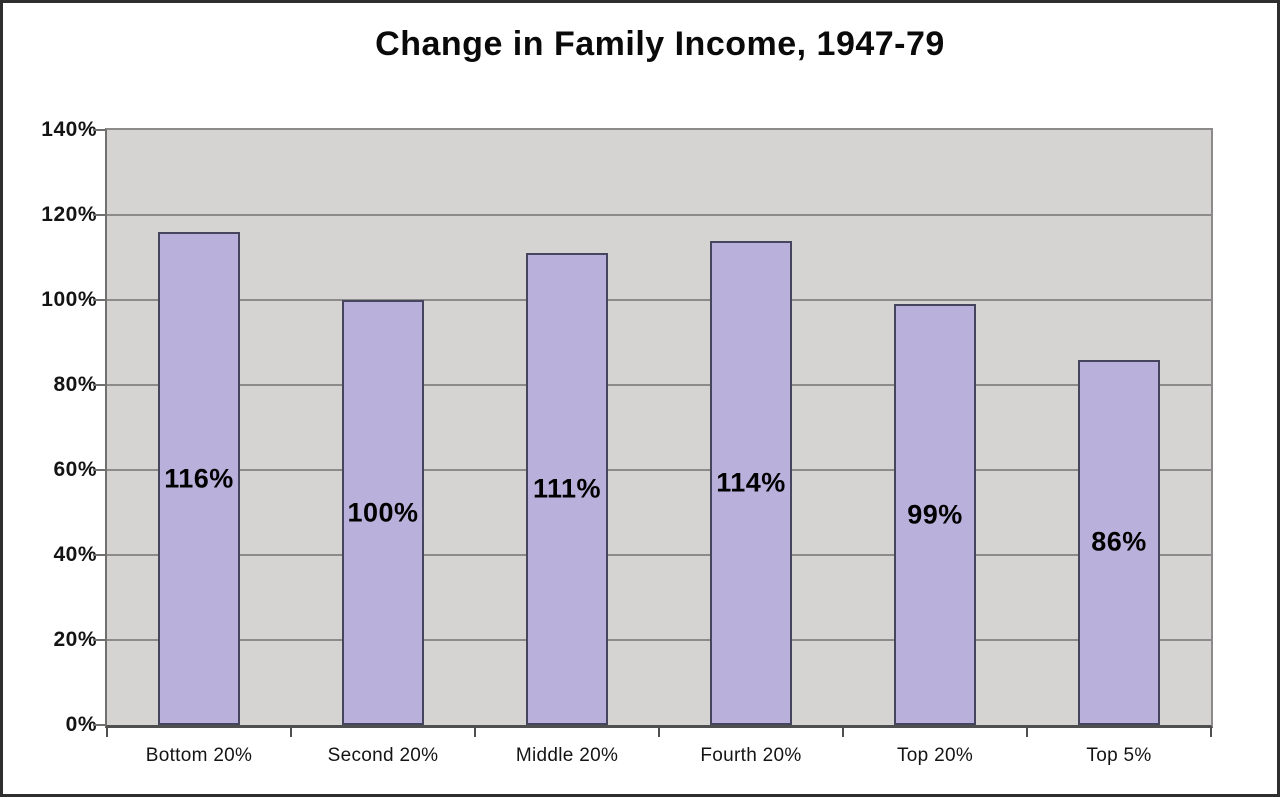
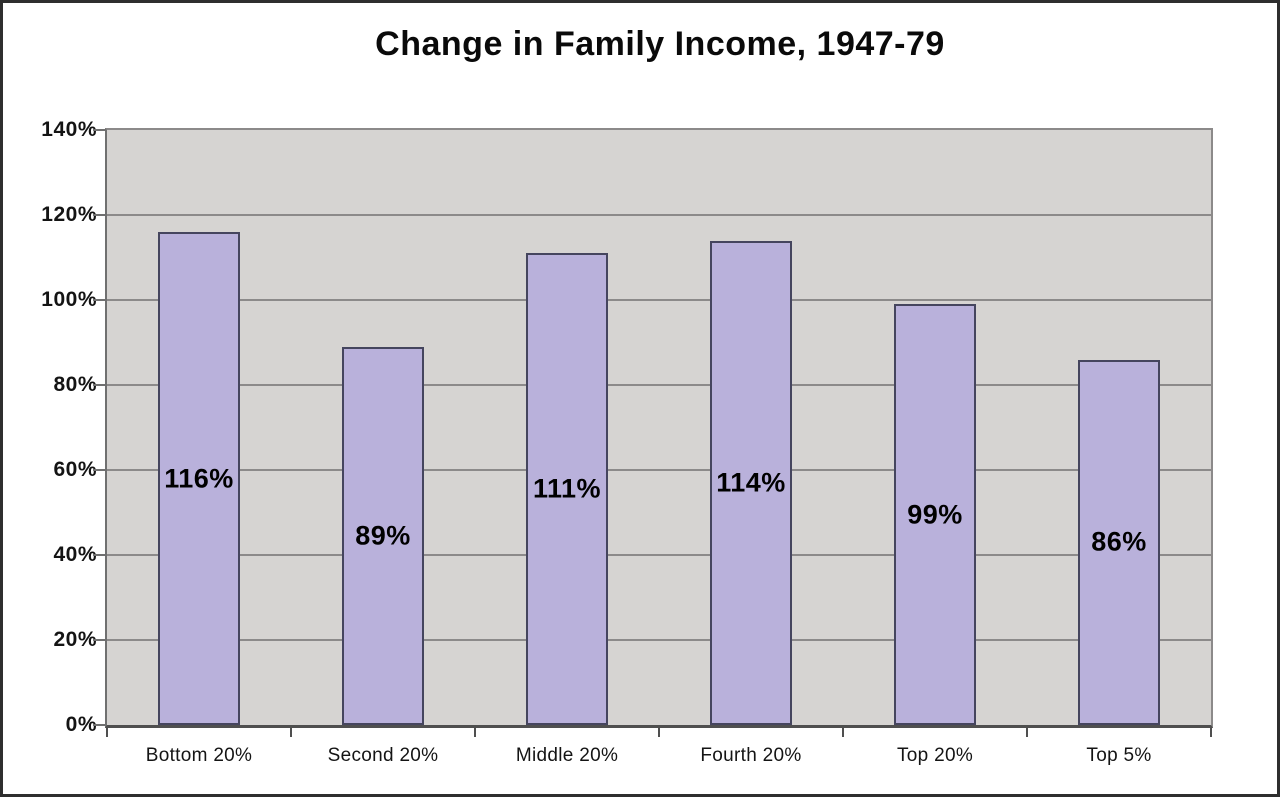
Second 20%: 100% -> 89%
